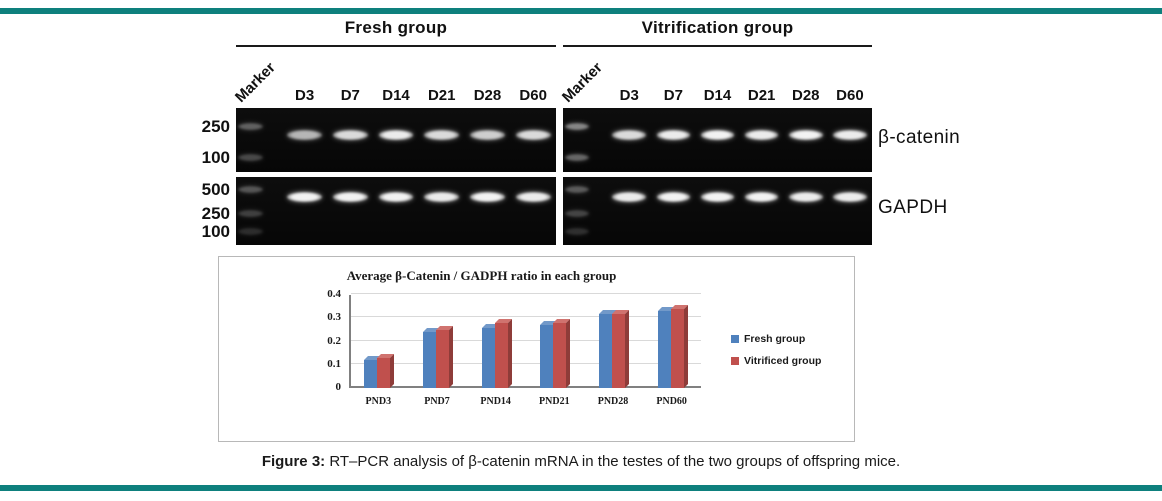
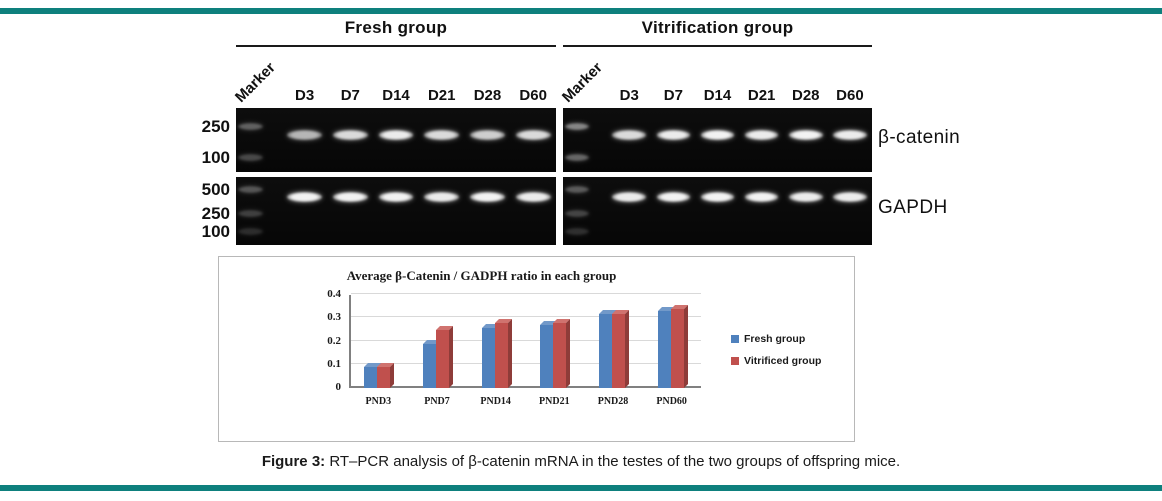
Fresh group/PND3: 0.12 -> 0.09
Vitrificed group/PND3: 0.13 -> 0.09
Fresh group/PND7: 0.24 -> 0.19
